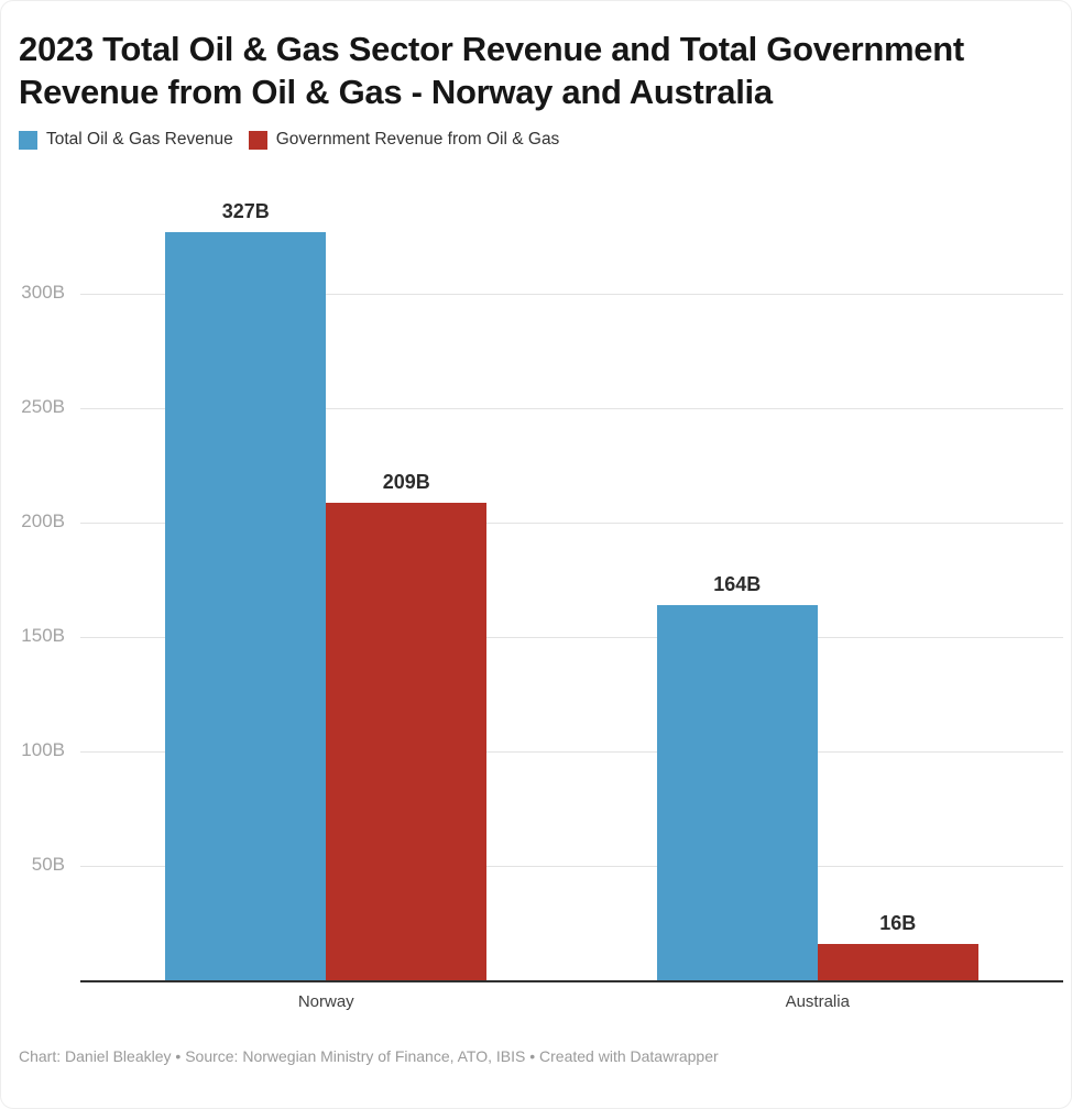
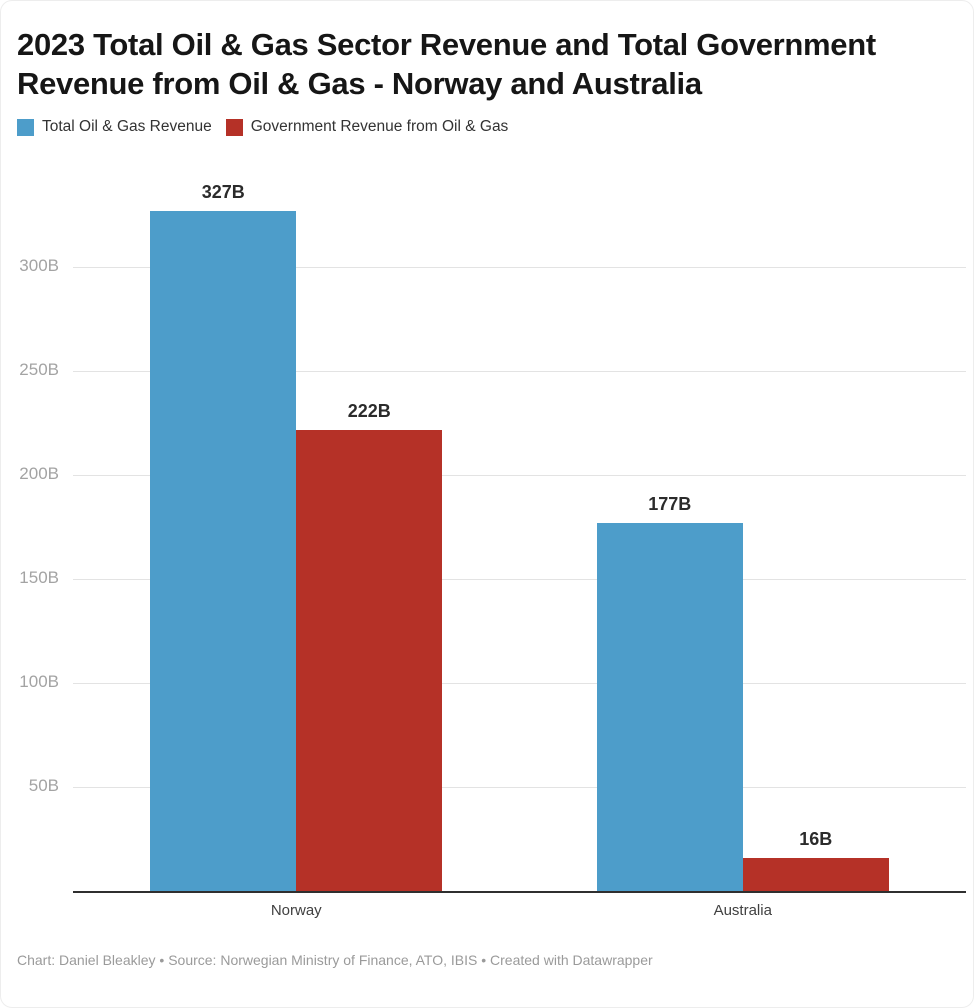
Government Revenue from Oil & Gas/Norway: 209B -> 222B
Total Oil & Gas Revenue/Australia: 164B -> 177B
